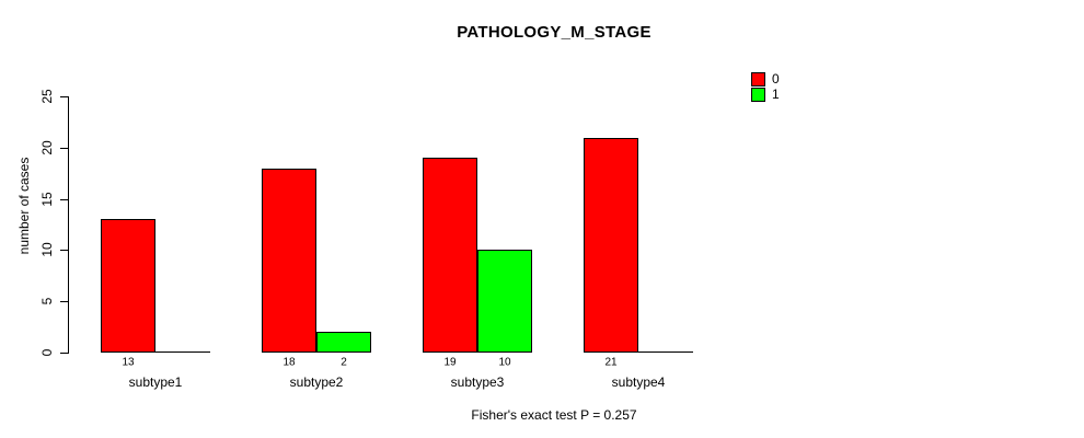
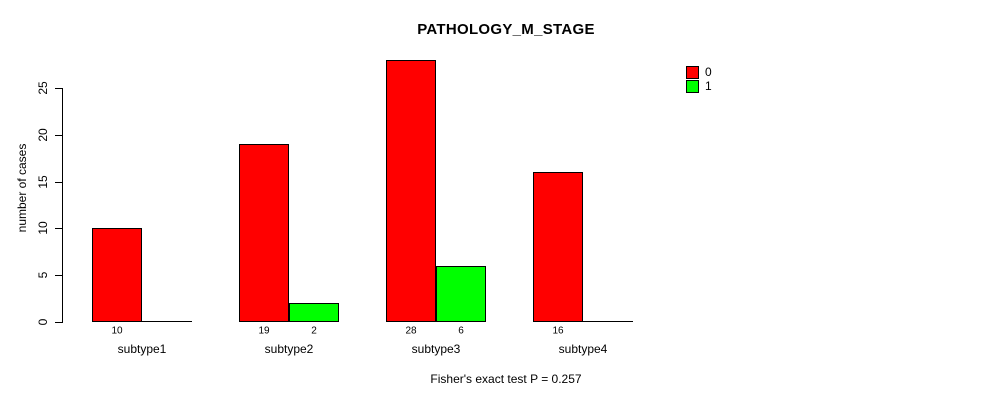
0/subtype1: 13 -> 10
0/subtype2: 18 -> 19
0/subtype3: 19 -> 28
1/subtype3: 10 -> 6
0/subtype4: 21 -> 16
